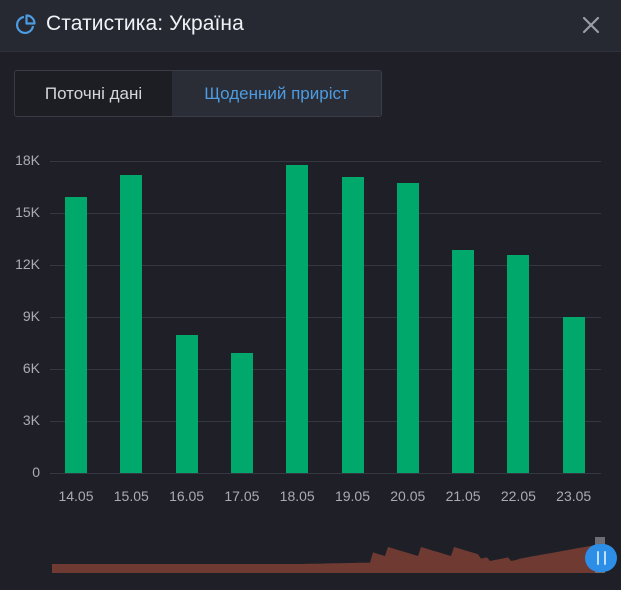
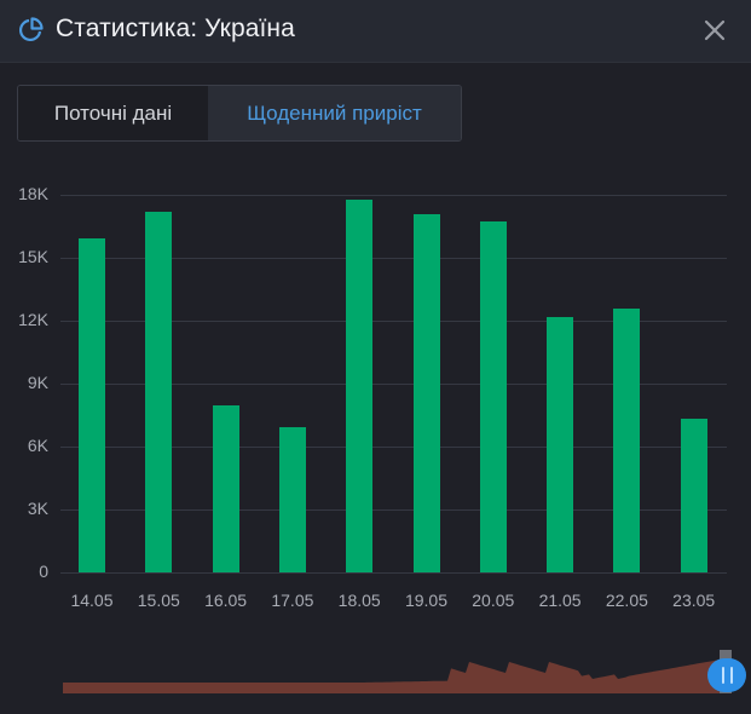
21.05: 12.8K -> 12.2K
23.05: 9.0K -> 7.3K
